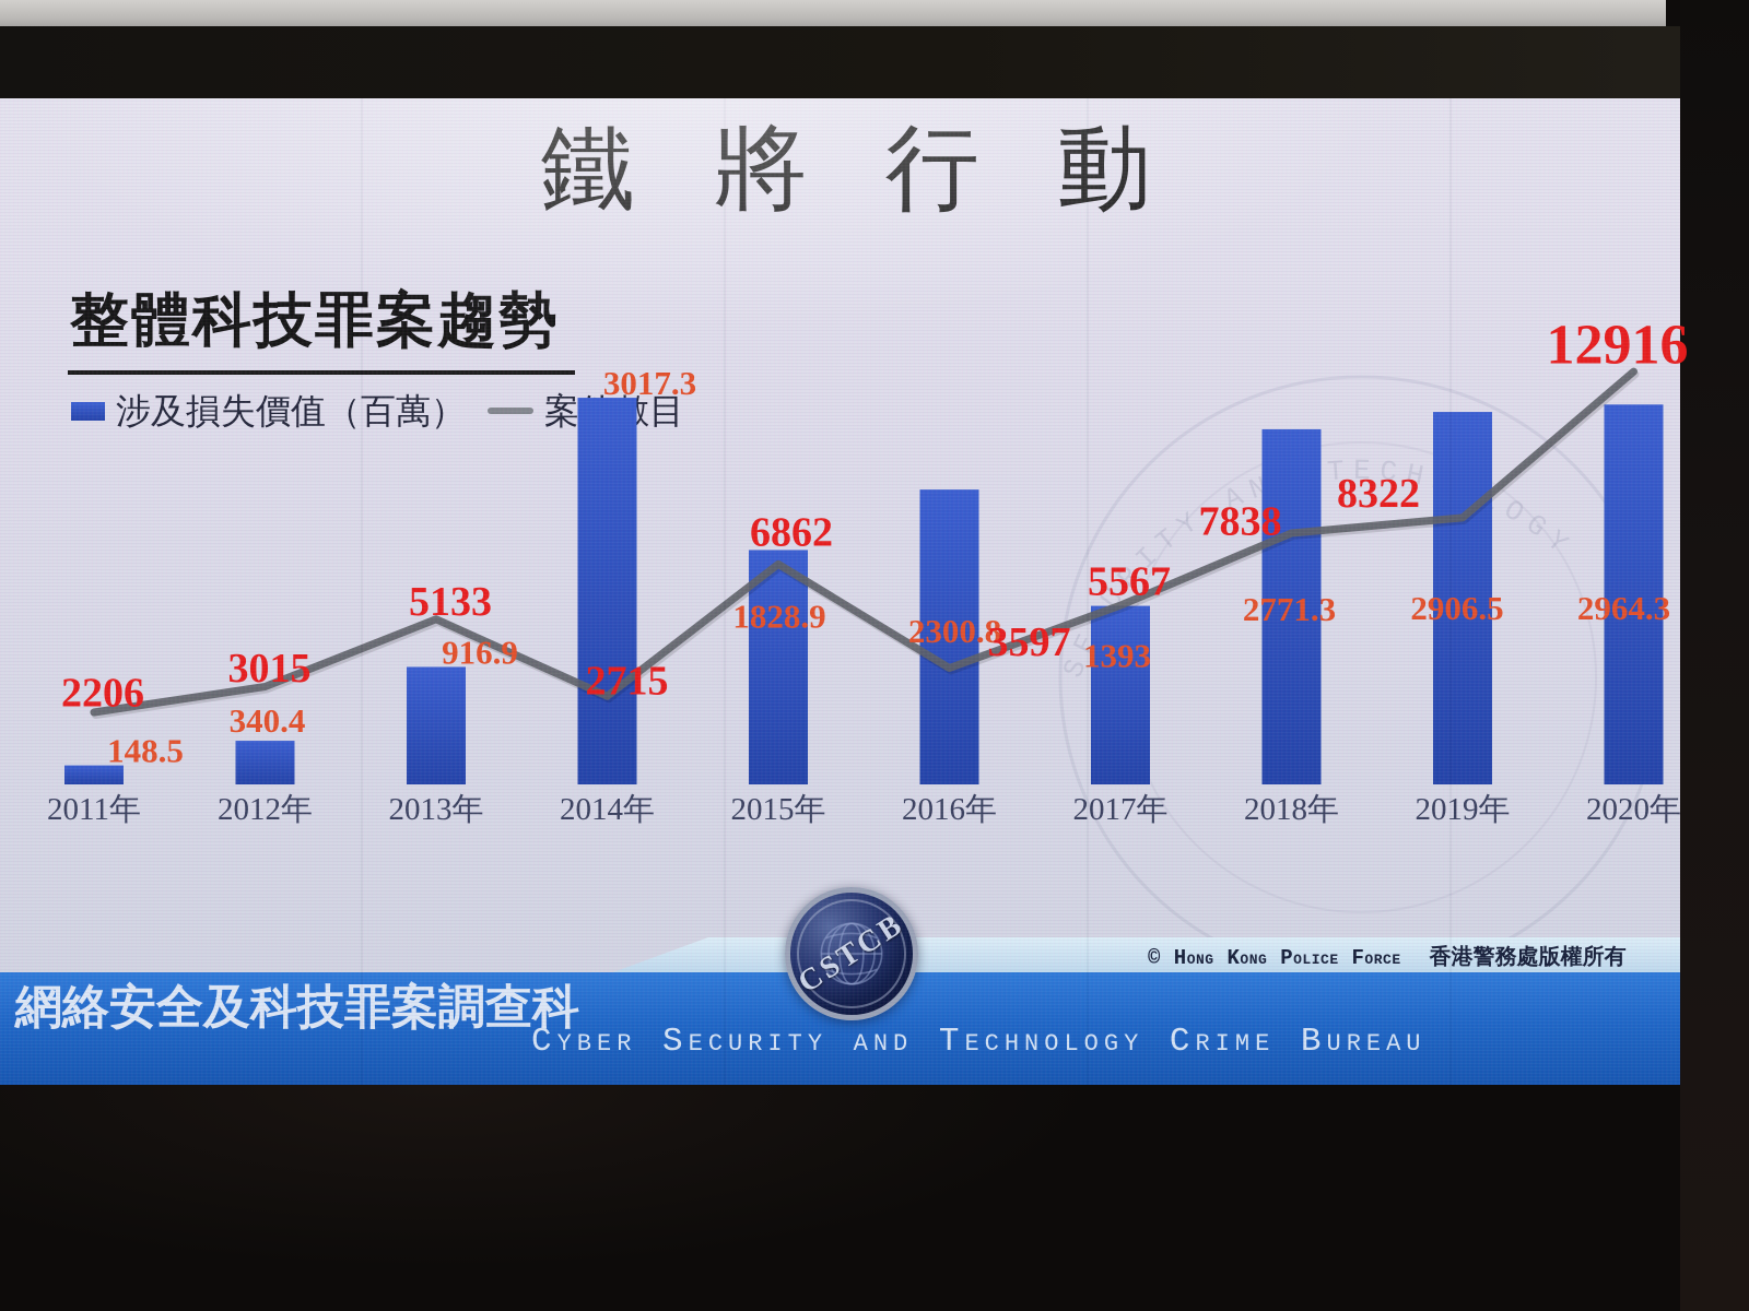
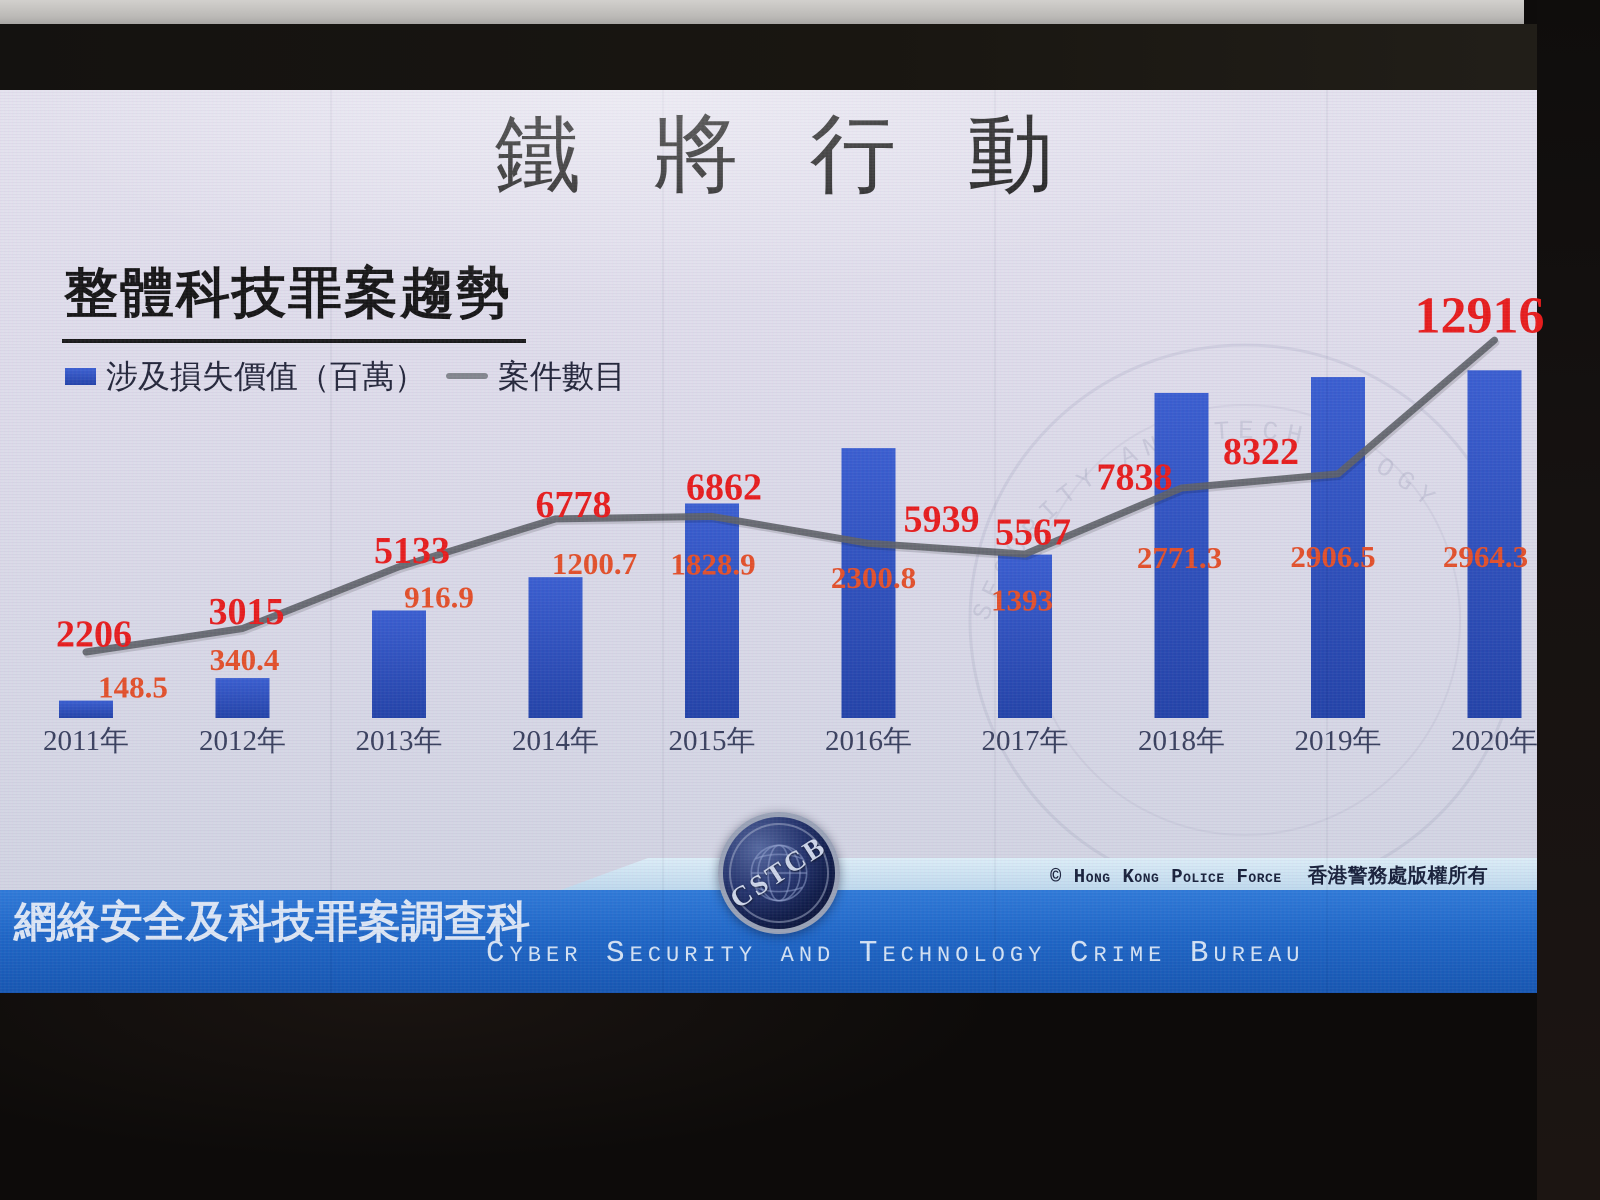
涉及損失價值（百萬）/2014年: 3017.3 -> 1200.7
案件數目/2014年: 2715 -> 6778
案件數目/2016年: 3597 -> 5939
